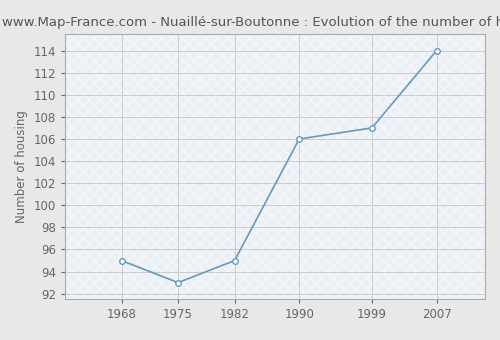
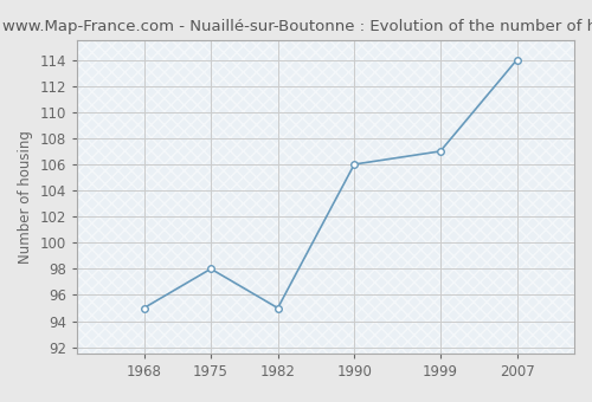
1975: 93 -> 98
